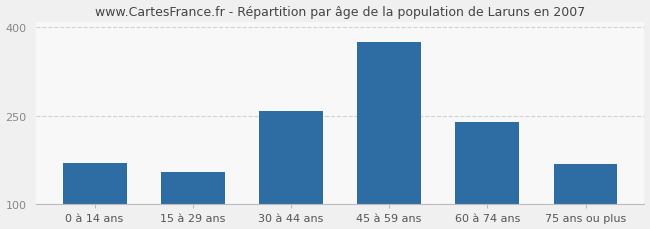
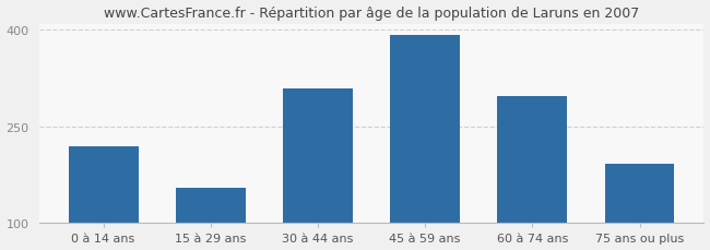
0 à 14 ans: 170 -> 220
30 à 44 ans: 258 -> 310
45 à 59 ans: 375 -> 392
60 à 74 ans: 240 -> 298
75 ans ou plus: 168 -> 192
